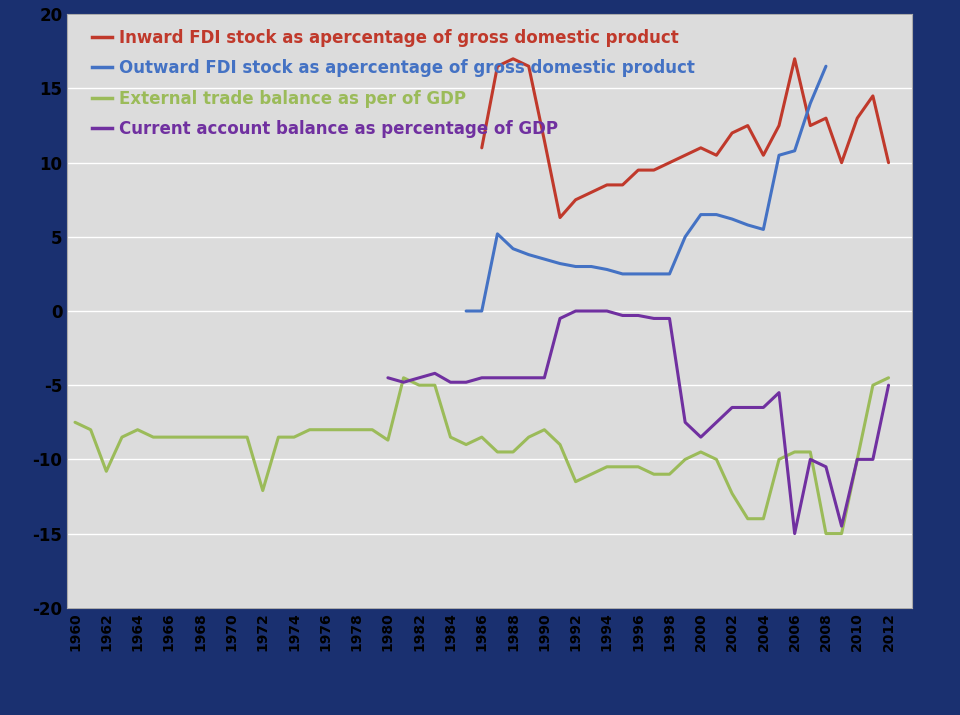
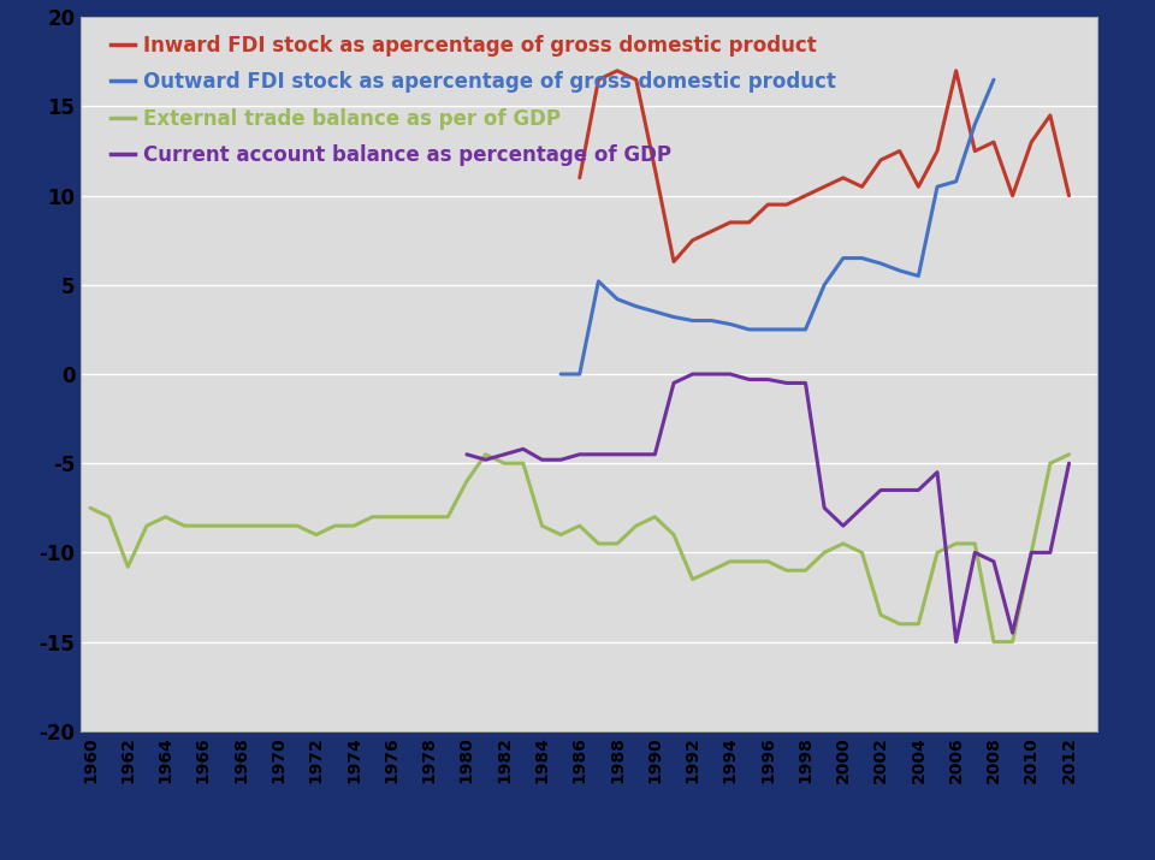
External trade balance as per of GDP/1972: -12.1 -> -9.0
External trade balance as per of GDP/1980: -8.7 -> -6.0
External trade balance as per of GDP/2002: -12.3 -> -13.5
